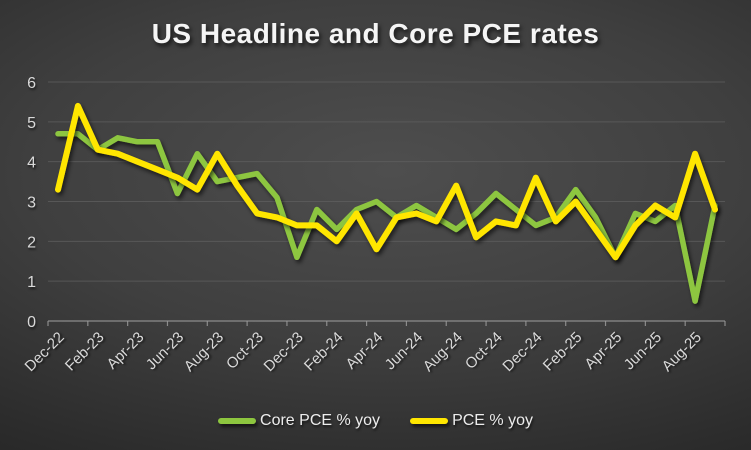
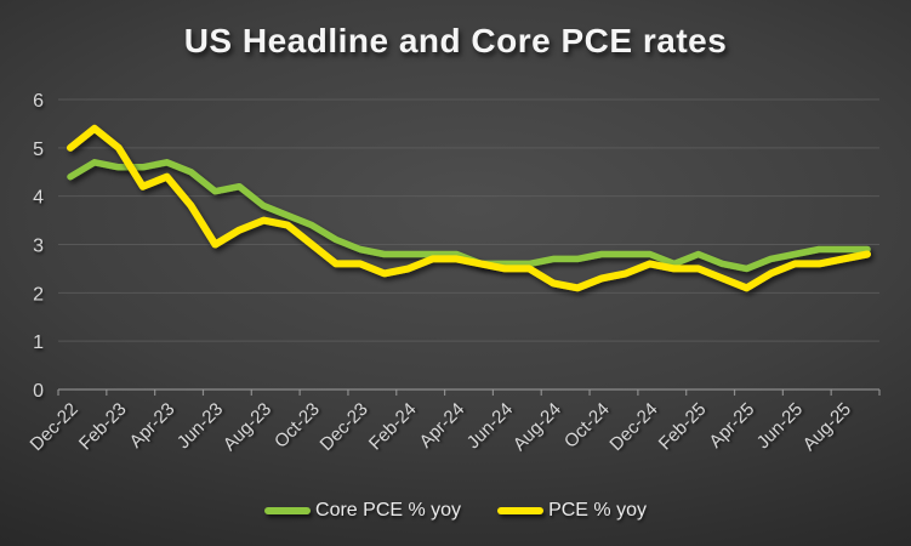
Core PCE % yoy/Dec-22: 4.7 -> 4.4
PCE % yoy/Dec-22: 3.3 -> 5.0
Core PCE % yoy/Feb-23: 4.3 -> 4.6
PCE % yoy/Feb-23: 4.3 -> 5.0
Core PCE % yoy/Apr-23: 4.5 -> 4.7
PCE % yoy/Apr-23: 4.0 -> 4.4
Core PCE % yoy/Jun-23: 3.2 -> 4.1
PCE % yoy/Jun-23: 3.6 -> 3.0
Core PCE % yoy/Aug-23: 3.5 -> 3.8
PCE % yoy/Aug-23: 4.2 -> 3.5
Core PCE % yoy/Oct-23: 3.7 -> 3.4
PCE % yoy/Oct-23: 2.7 -> 3.0
Core PCE % yoy/Dec-23: 1.6 -> 2.9
PCE % yoy/Dec-23: 2.4 -> 2.6
Core PCE % yoy/Feb-24: 2.3 -> 2.8
PCE % yoy/Feb-24: 2.0 -> 2.5
Core PCE % yoy/Apr-24: 3.0 -> 2.8
PCE % yoy/Apr-24: 1.8 -> 2.7
Core PCE % yoy/Jun-24: 2.9 -> 2.6
PCE % yoy/Jun-24: 2.7 -> 2.5
Core PCE % yoy/Aug-24: 2.3 -> 2.7
PCE % yoy/Aug-24: 3.4 -> 2.2
Core PCE % yoy/Oct-24: 3.2 -> 2.8
PCE % yoy/Oct-24: 2.5 -> 2.3
Core PCE % yoy/Dec-24: 2.4 -> 2.8
PCE % yoy/Dec-24: 3.6 -> 2.6
Core PCE % yoy/Feb-25: 3.3 -> 2.8
PCE % yoy/Feb-25: 3.0 -> 2.5
Core PCE % yoy/Apr-25: 1.6 -> 2.5
PCE % yoy/Apr-25: 1.6 -> 2.1
Core PCE % yoy/Jun-25: 2.5 -> 2.8
PCE % yoy/Jun-25: 2.9 -> 2.6
Core PCE % yoy/Aug-25: 0.5 -> 2.9
PCE % yoy/Aug-25: 4.2 -> 2.7
